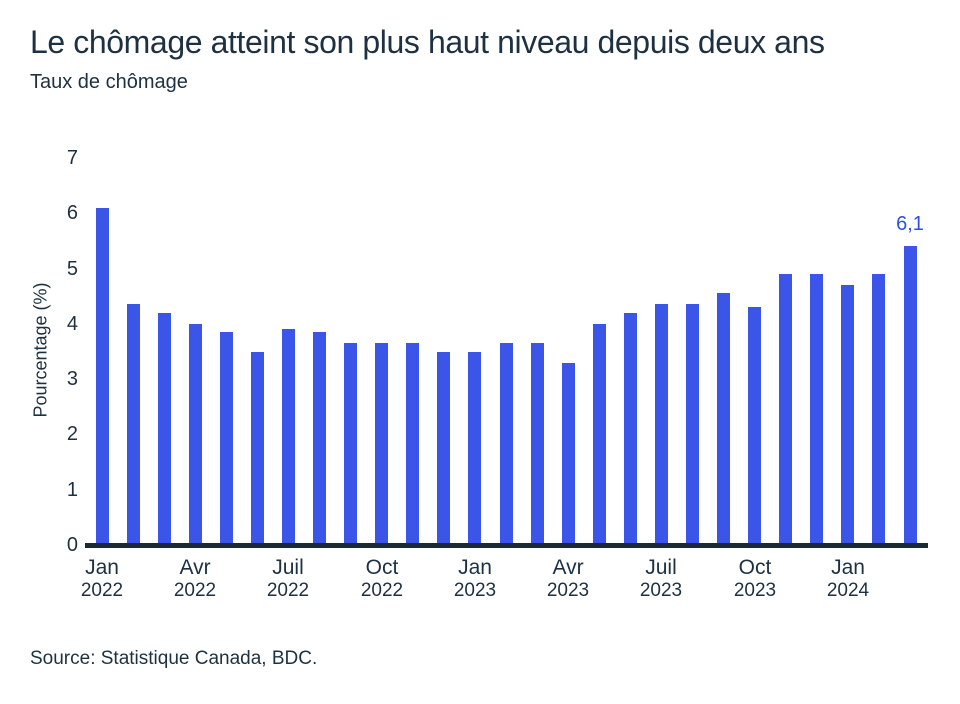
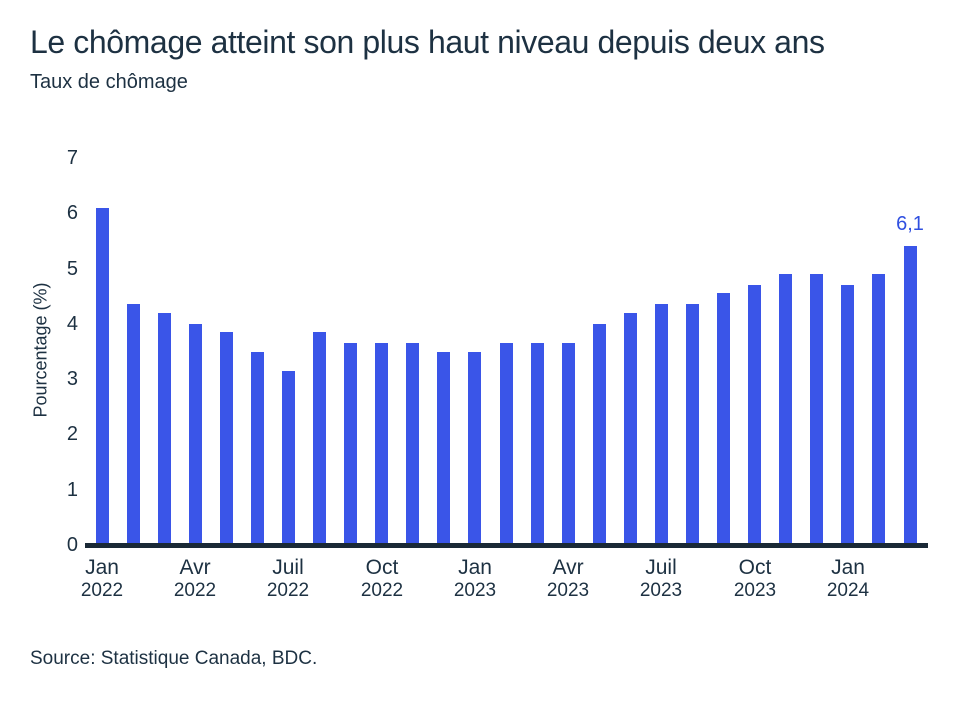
Juil 2022: 3.9 -> 3.1
Avr 2023: 3.3 -> 3.6
Oct 2023: 4.3 -> 4.7
